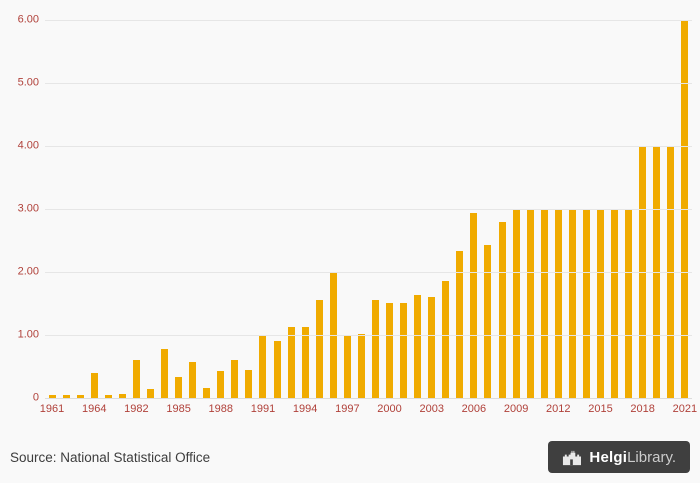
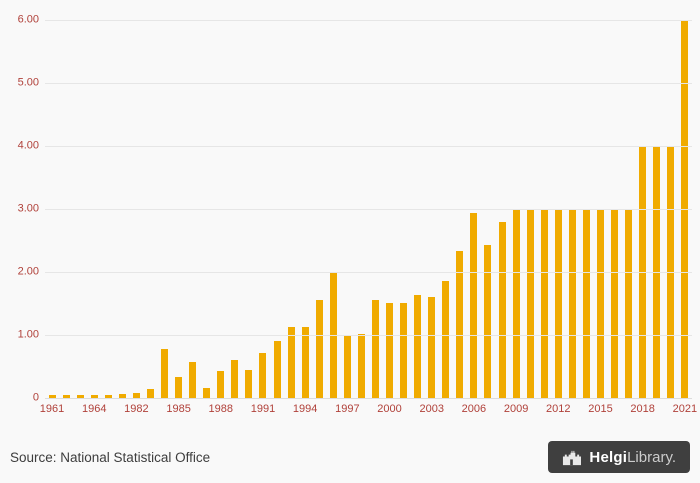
1964: 0.4 -> 0.1
1982: 0.6 -> 0.1
1991: 1.0 -> 0.7
